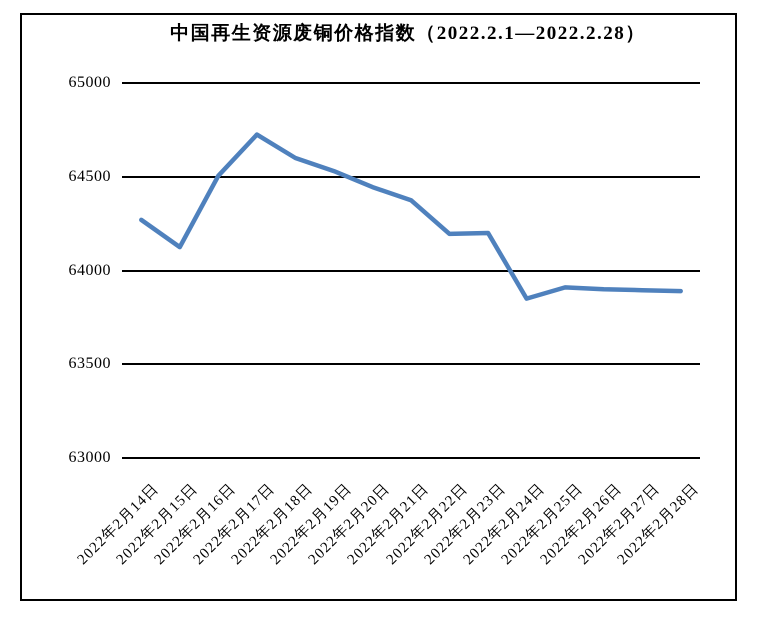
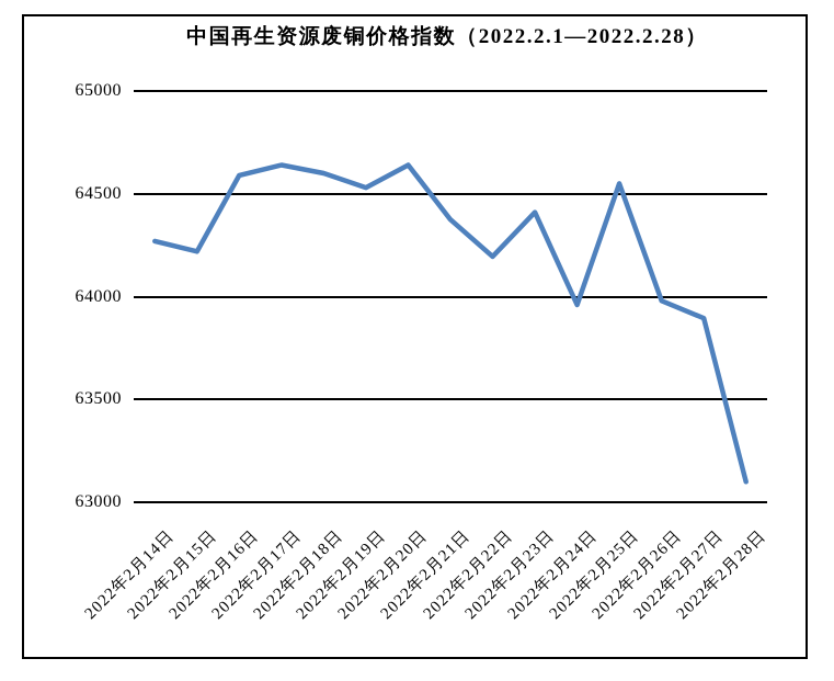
2022年2月15日: 64120 -> 64220
2022年2月16日: 64500 -> 64590
2022年2月17日: 64720 -> 64640
2022年2月20日: 64440 -> 64640
2022年2月23日: 64200 -> 64410
2022年2月24日: 63850 -> 63960
2022年2月25日: 63910 -> 64550
2022年2月26日: 63900 -> 63980
2022年2月28日: 63890 -> 63100
